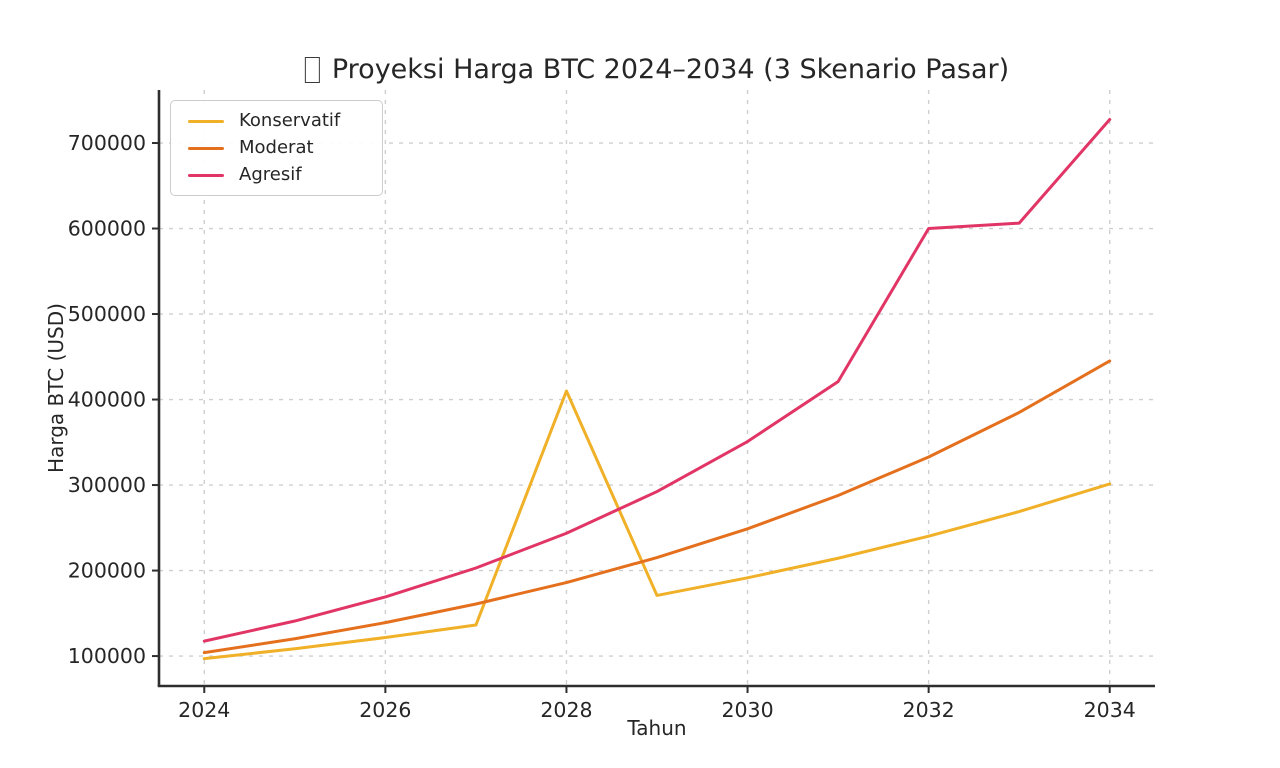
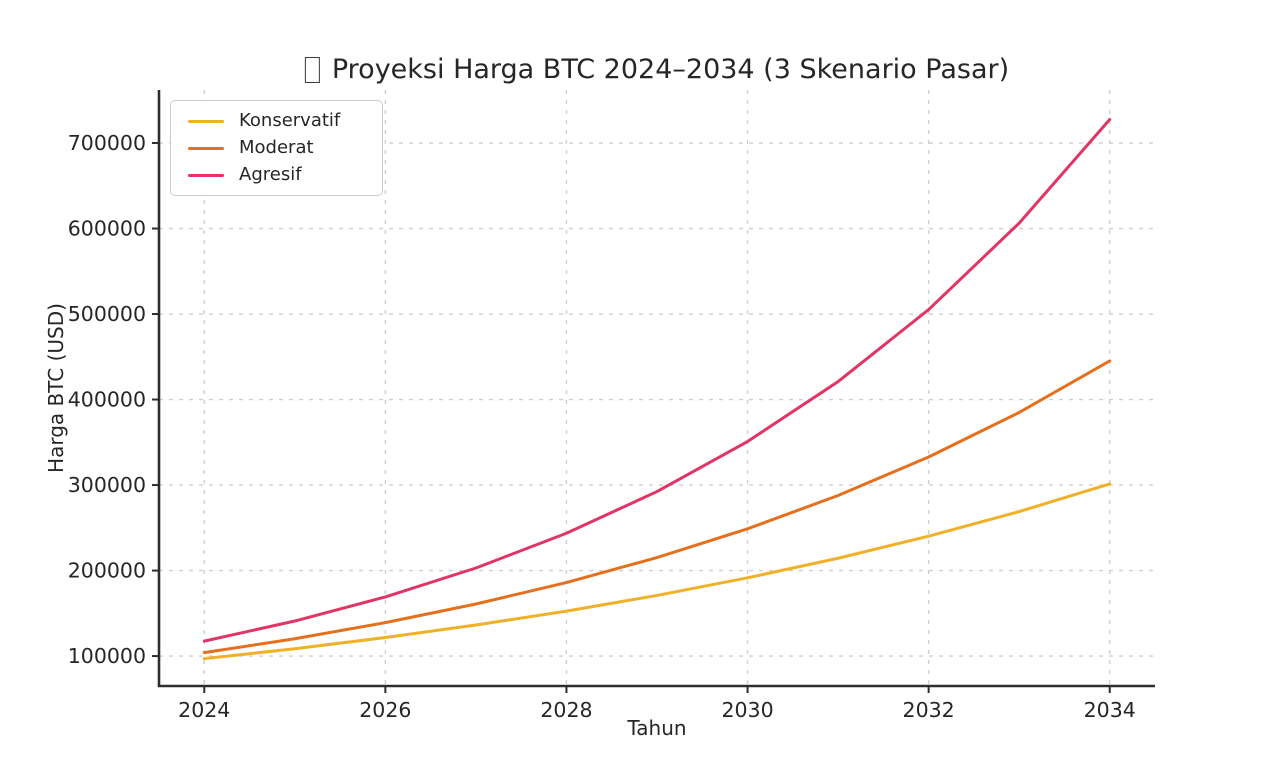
Konservatif/2028: 410000 -> 150000
Agresif/2032: 600000 -> 510000
